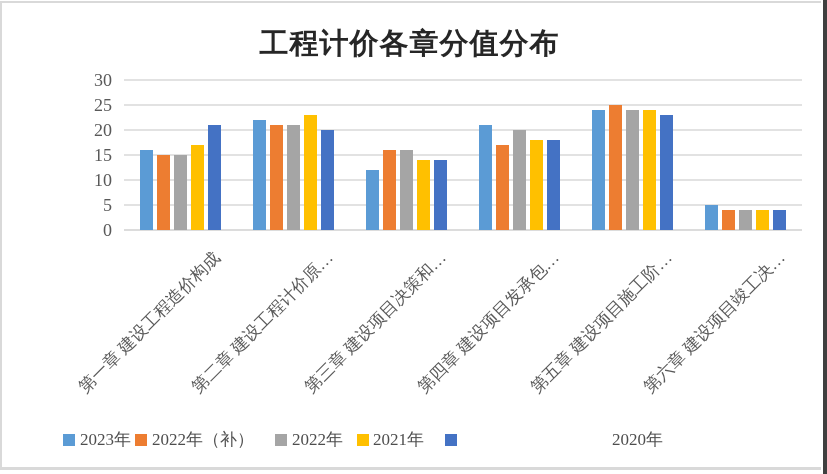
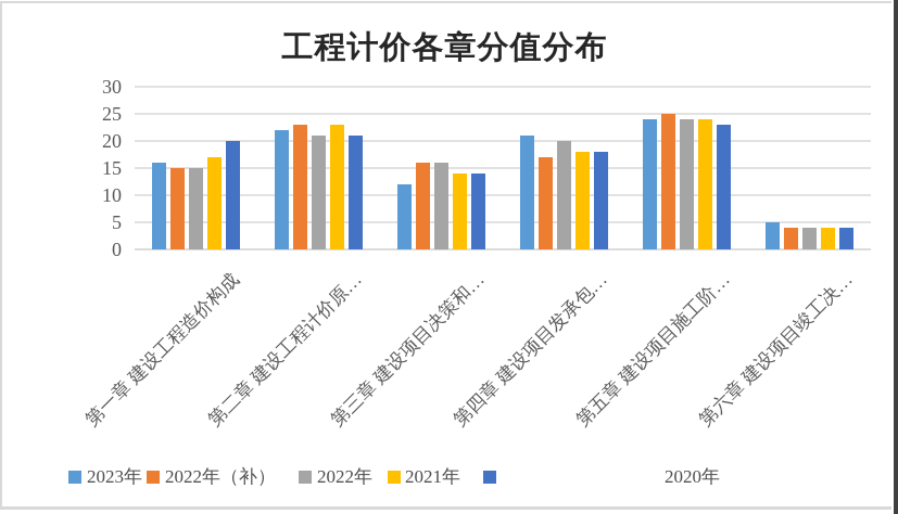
2020年/第一章 建设工程造价构成: 21 -> 20
2022年（补）/第二章 建设工程计价原…: 21 -> 23
2020年/第二章 建设工程计价原…: 20 -> 21
